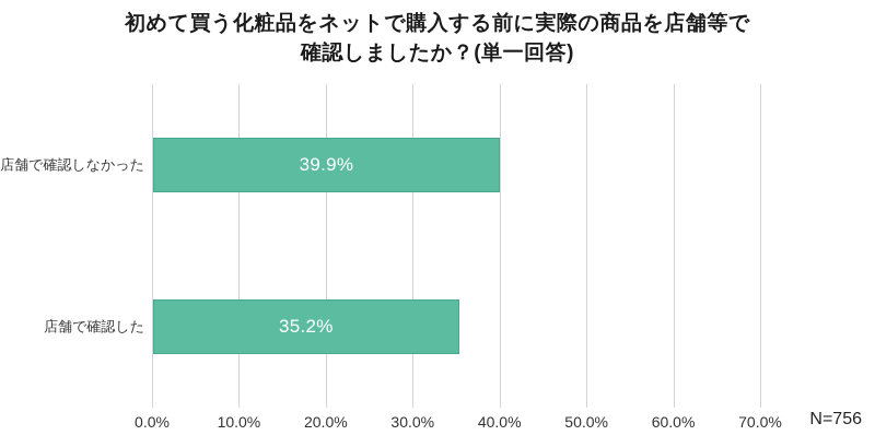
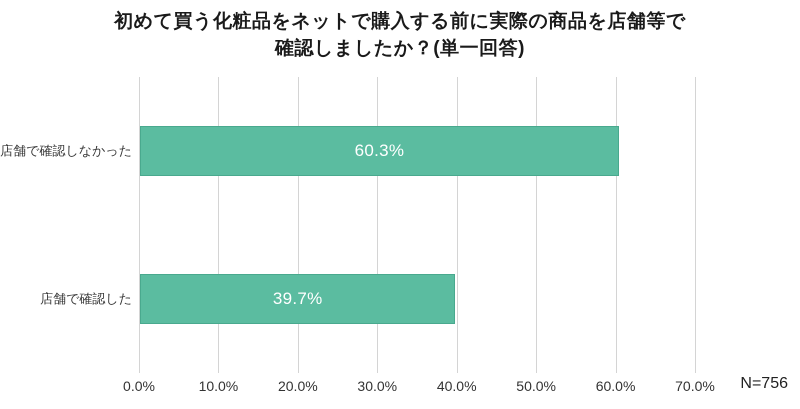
店舗で確認しなかった: 39.9% -> 60.3%
店舗で確認した: 35.2% -> 39.7%
